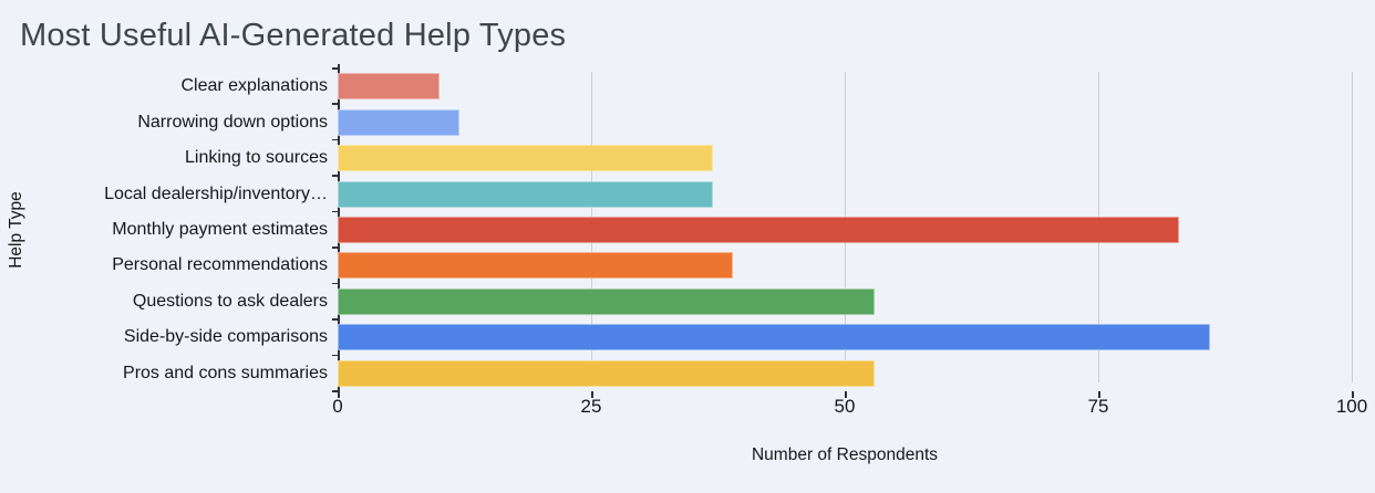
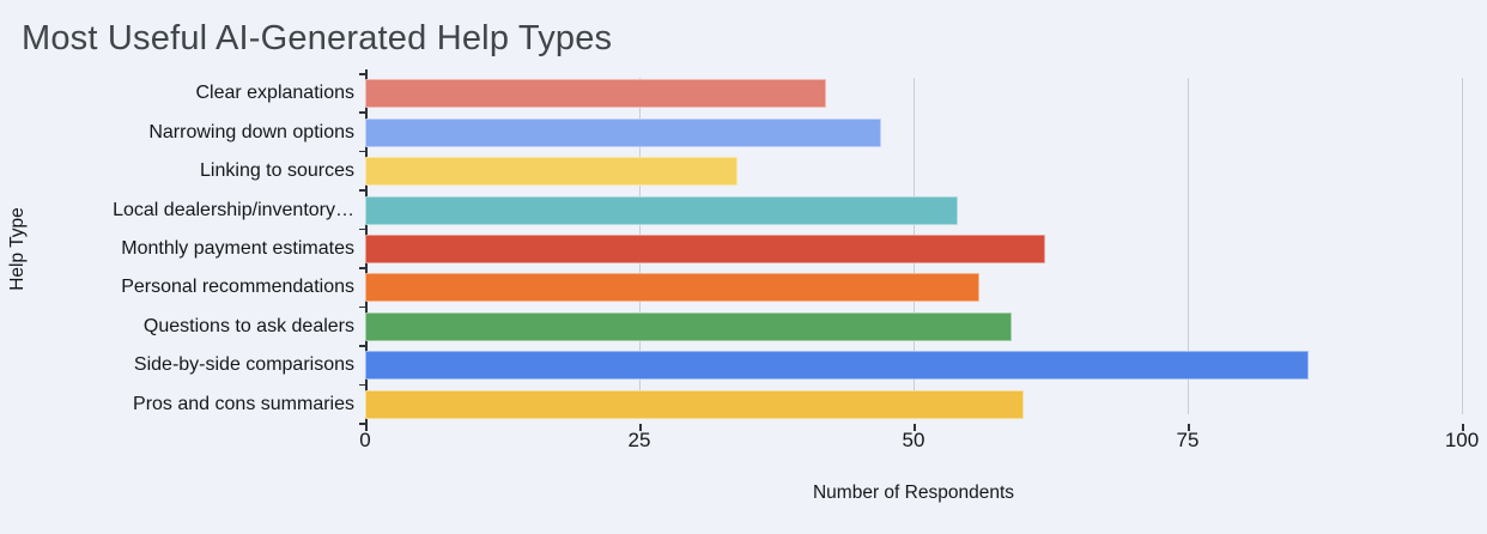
Clear explanations: 10 -> 42
Narrowing down options: 12 -> 47
Linking to sources: 37 -> 34
Local dealership/inventory…: 37 -> 54
Monthly payment estimates: 83 -> 62
Personal recommendations: 39 -> 56
Questions to ask dealers: 53 -> 59
Pros and cons summaries: 53 -> 60
